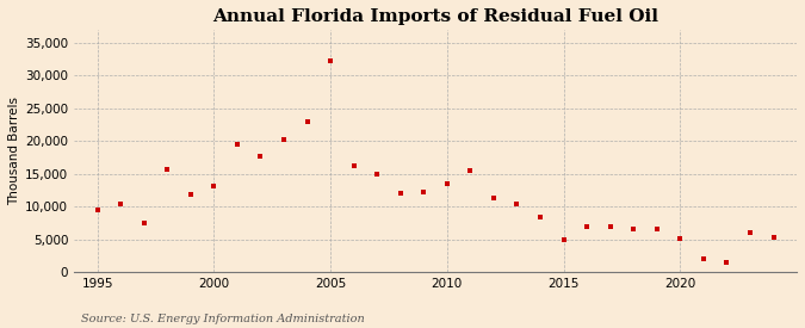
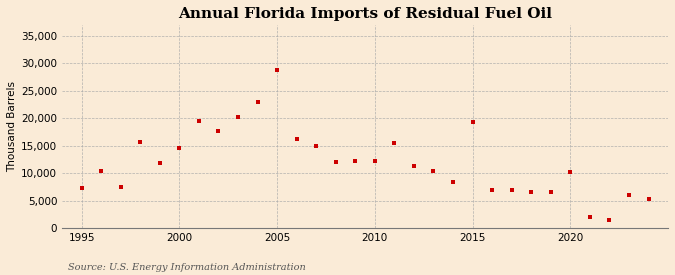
1995: 9,500 -> 7,400
2000: 13,200 -> 14,600
2005: 32,200 -> 28,800
2010: 13,500 -> 12,200
2015: 5,000 -> 19,400
2020: 5,100 -> 10,200
